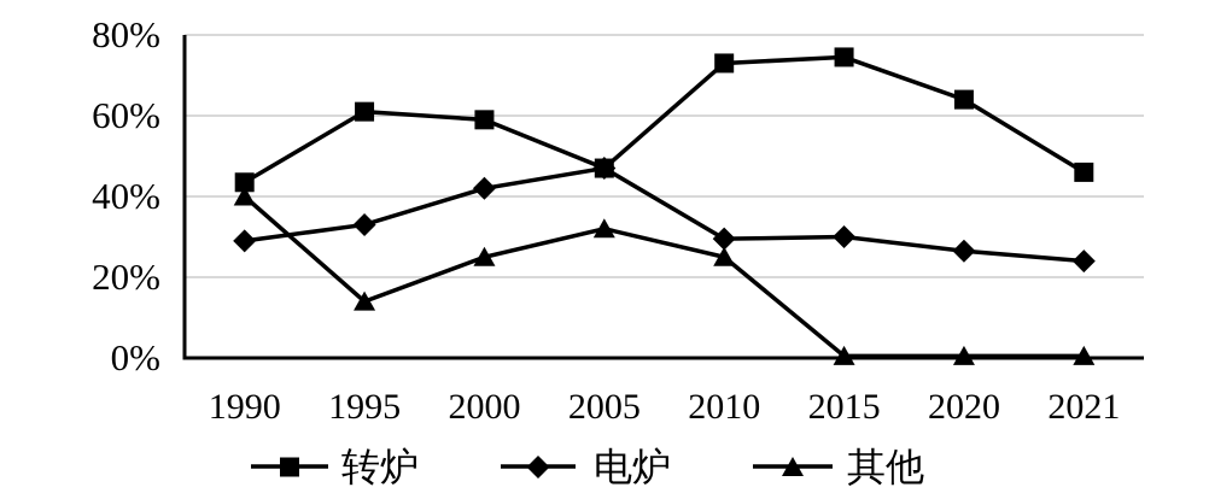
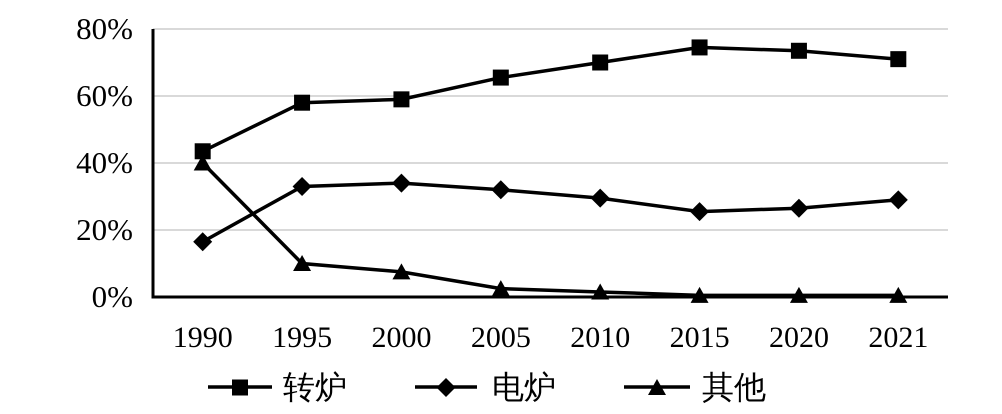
电炉/1990: 29% -> 16%
转炉/1995: 61% -> 58%
其他/1995: 14% -> 10%
电炉/2000: 42% -> 34%
其他/2000: 25% -> 8%
转炉/2005: 47% -> 66%
电炉/2005: 47% -> 32%
其他/2005: 32% -> 2%
转炉/2010: 73% -> 70%
其他/2010: 25% -> 2%
电炉/2015: 30% -> 26%
转炉/2020: 64% -> 74%
转炉/2021: 46% -> 71%
电炉/2021: 24% -> 29%
